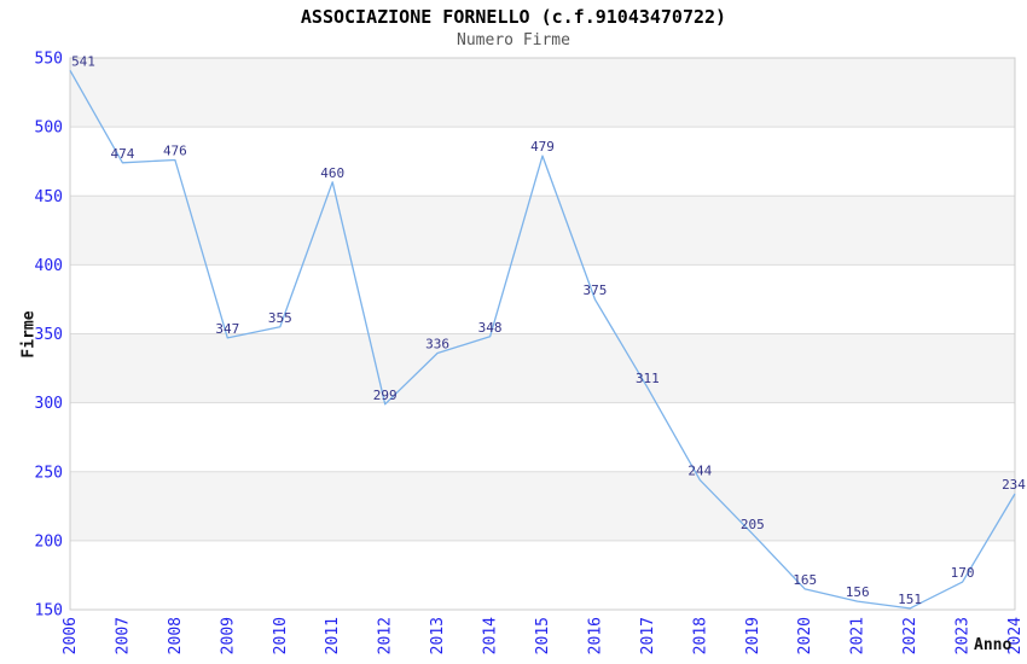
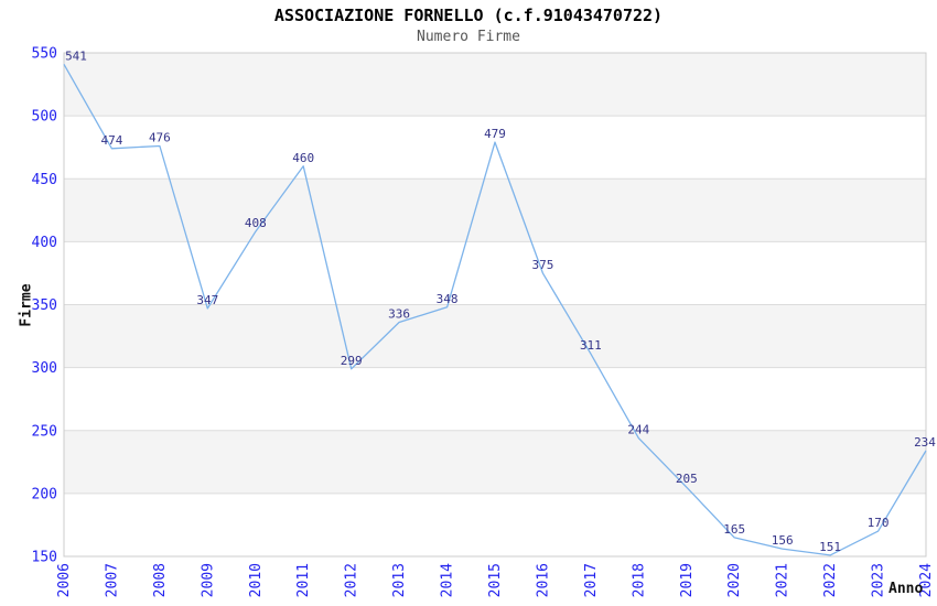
2010: 355 -> 408
